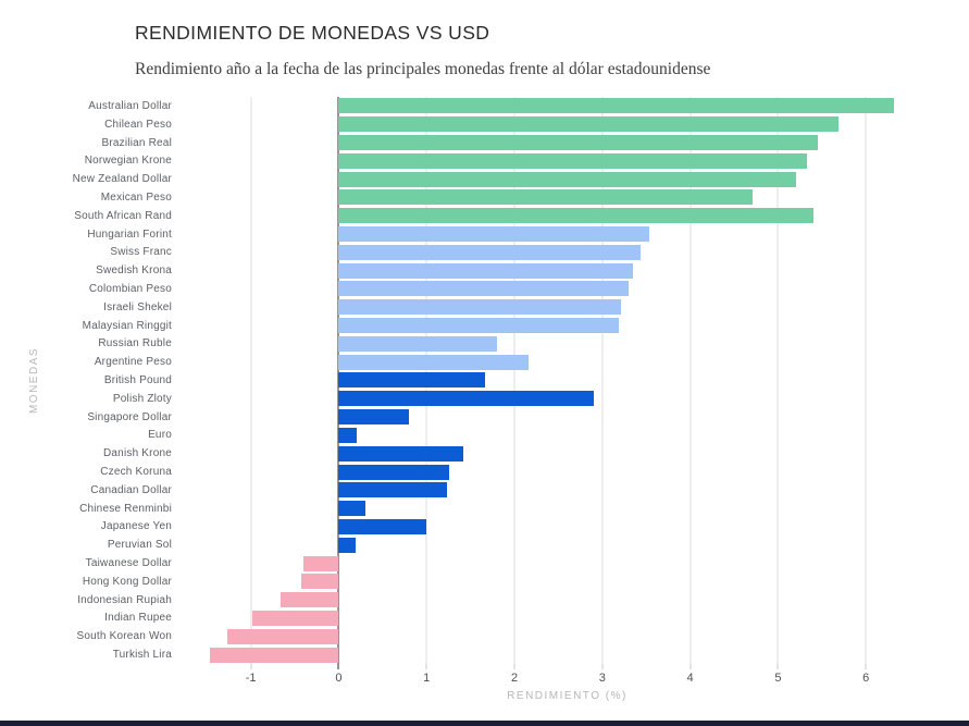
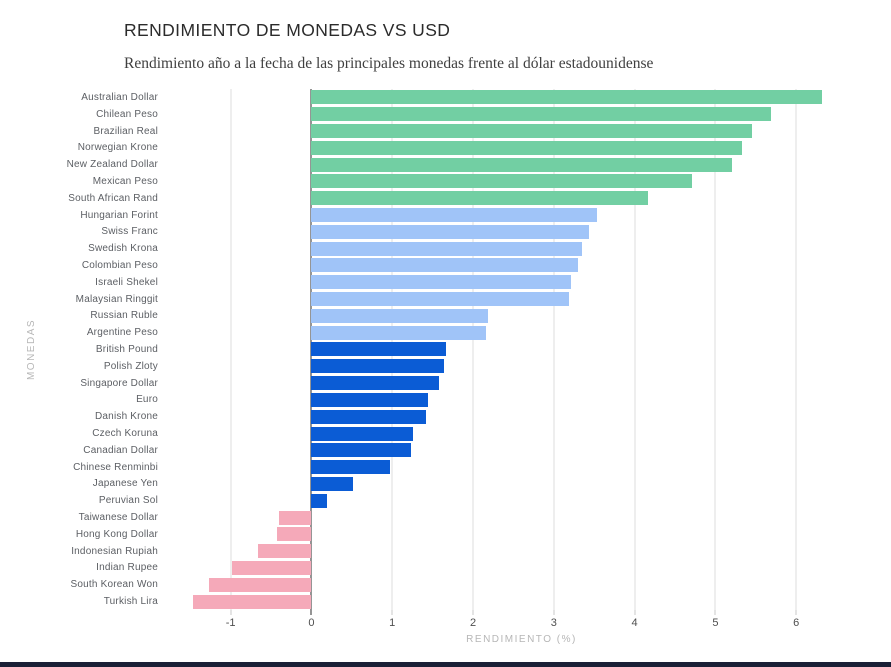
South African Rand: 5.4 -> 4.2
Russian Ruble: 1.8 -> 2.2
Polish Zloty: 2.9 -> 1.6
Singapore Dollar: 0.8 -> 1.6
Euro: 0.2 -> 1.4
Chinese Renminbi: 0.3 -> 1.0
Japanese Yen: 1.0 -> 0.5
